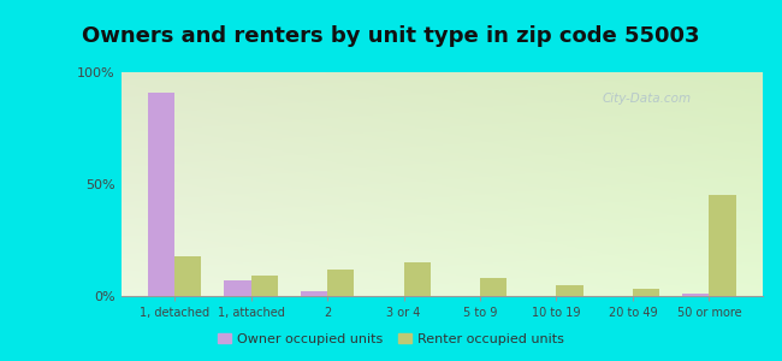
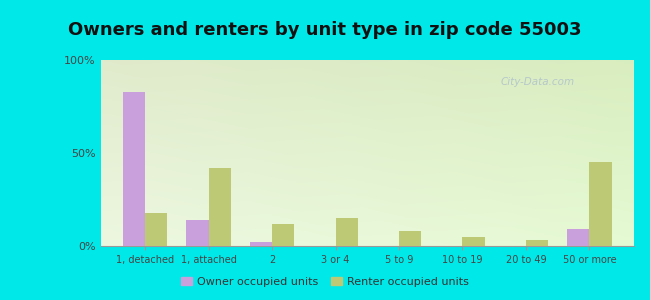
Owner occupied units/1, detached: 91% -> 83%
Owner occupied units/1, attached: 7% -> 14%
Renter occupied units/1, attached: 9% -> 42%
Owner occupied units/50 or more: 1% -> 9%
